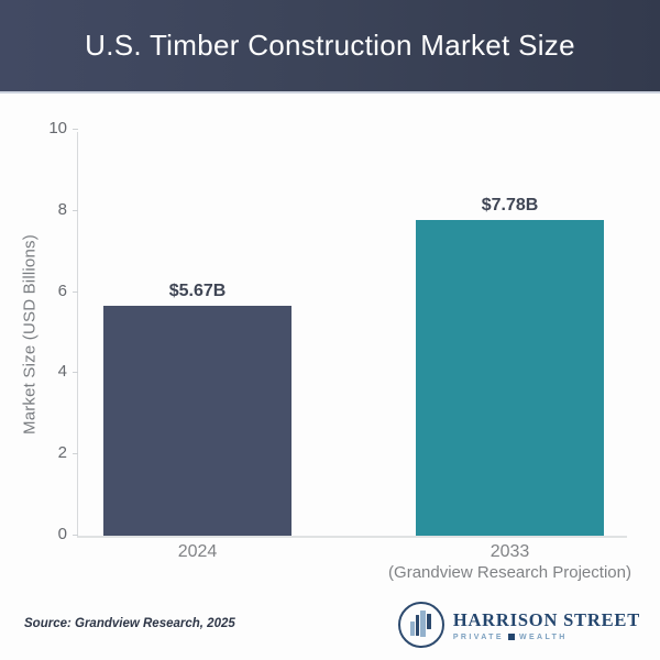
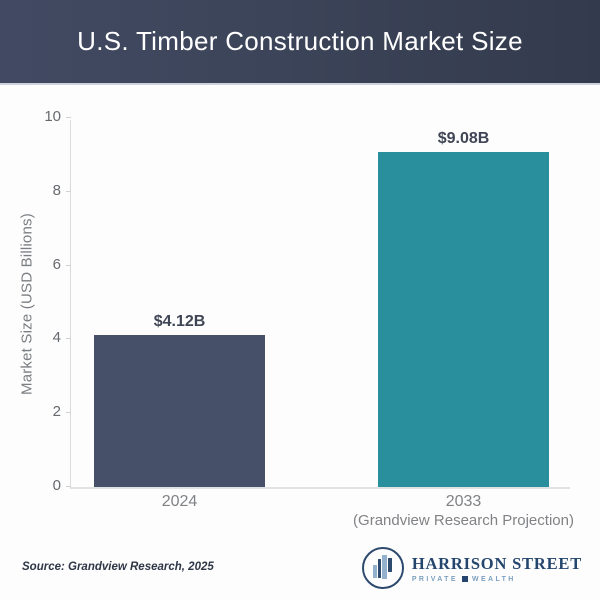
2024: $5.67B -> $4.12B
2033: $7.78B -> $9.08B
